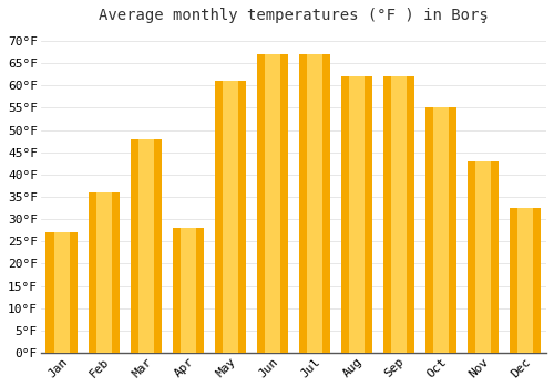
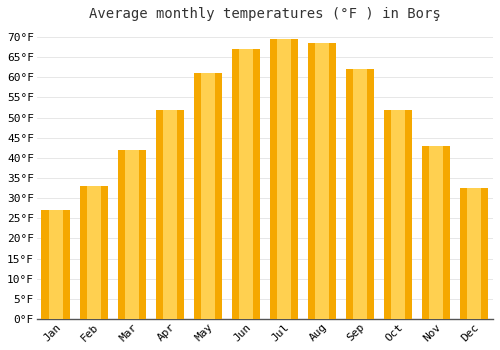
Feb: 36.0°F -> 33.0°F
Mar: 48.0°F -> 42.0°F
Apr: 28.0°F -> 52.0°F
Jul: 67.0°F -> 69.5°F
Aug: 62.0°F -> 68.5°F
Oct: 55.0°F -> 52.0°F
